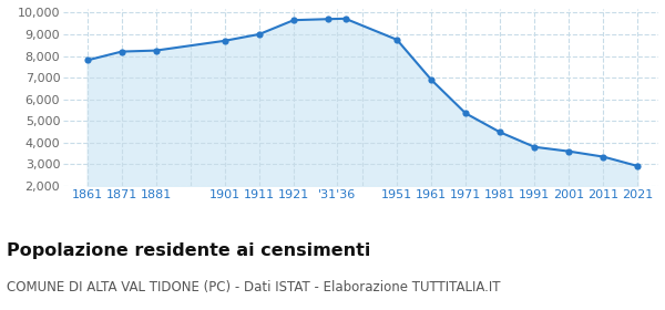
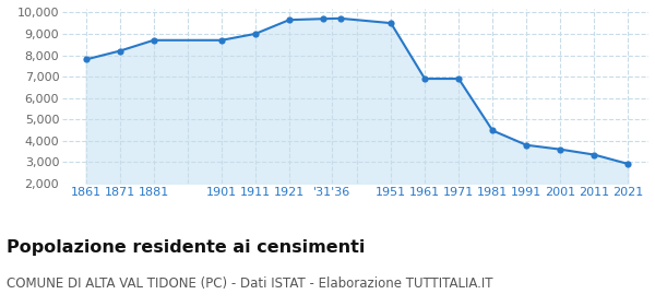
1881: 8,200 -> 8,700
1951: 8,800 -> 9,500
1971: 5,400 -> 6,900
